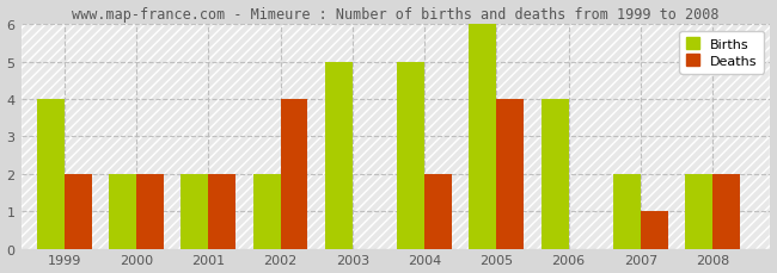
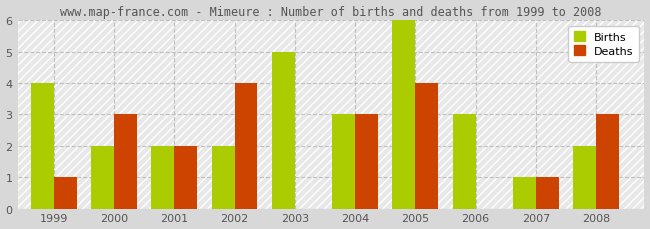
Deaths/1999: 2 -> 1
Deaths/2000: 2 -> 3
Births/2004: 5 -> 3
Deaths/2004: 2 -> 3
Births/2006: 4 -> 3
Births/2007: 2 -> 1
Deaths/2008: 2 -> 3
